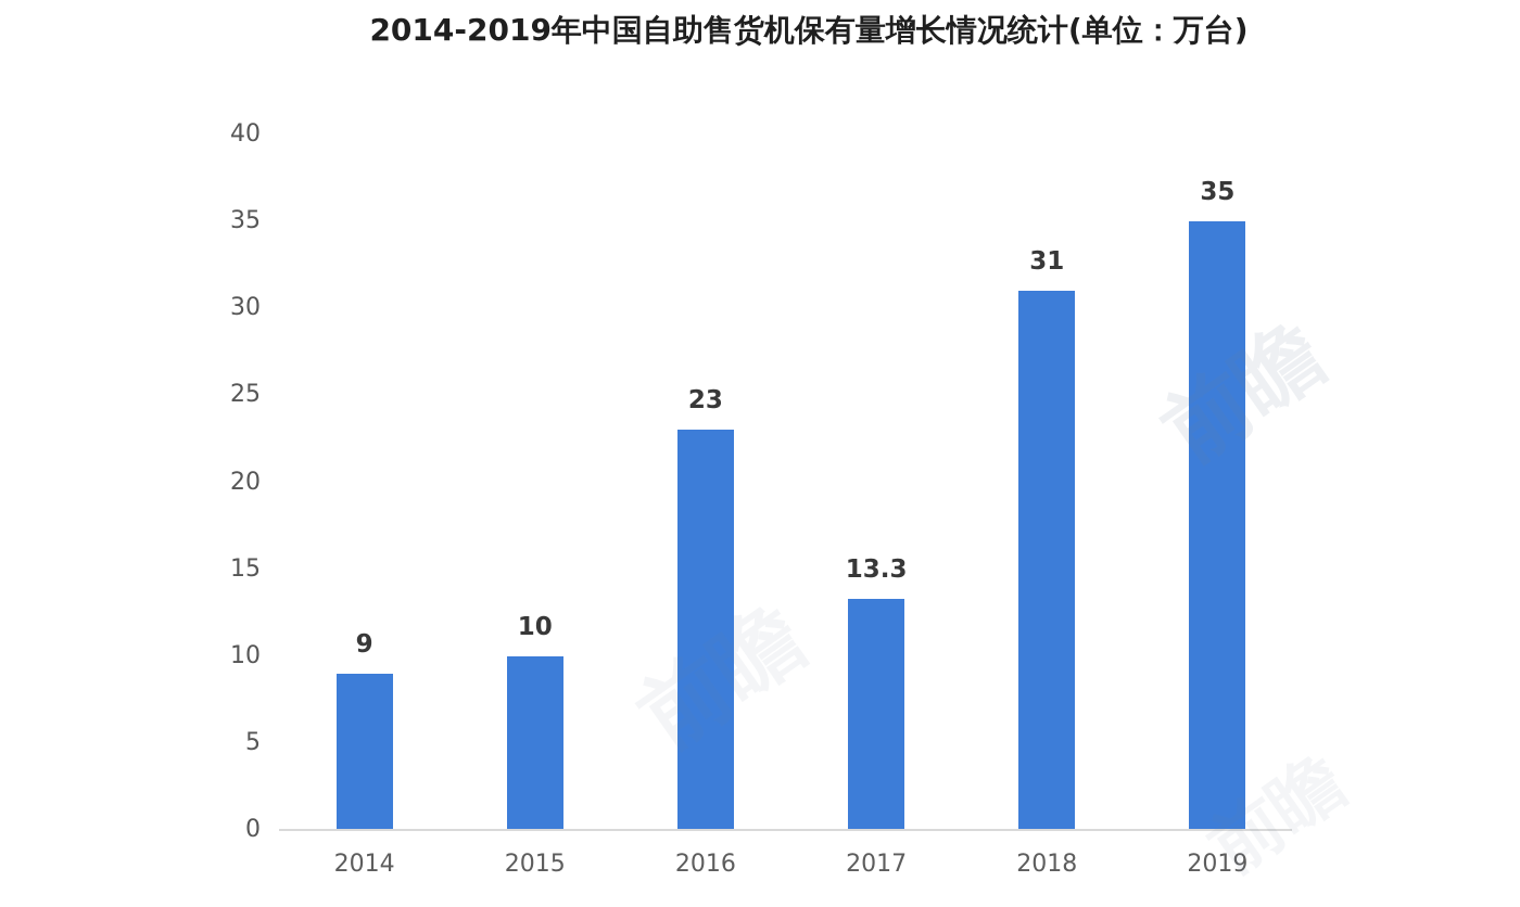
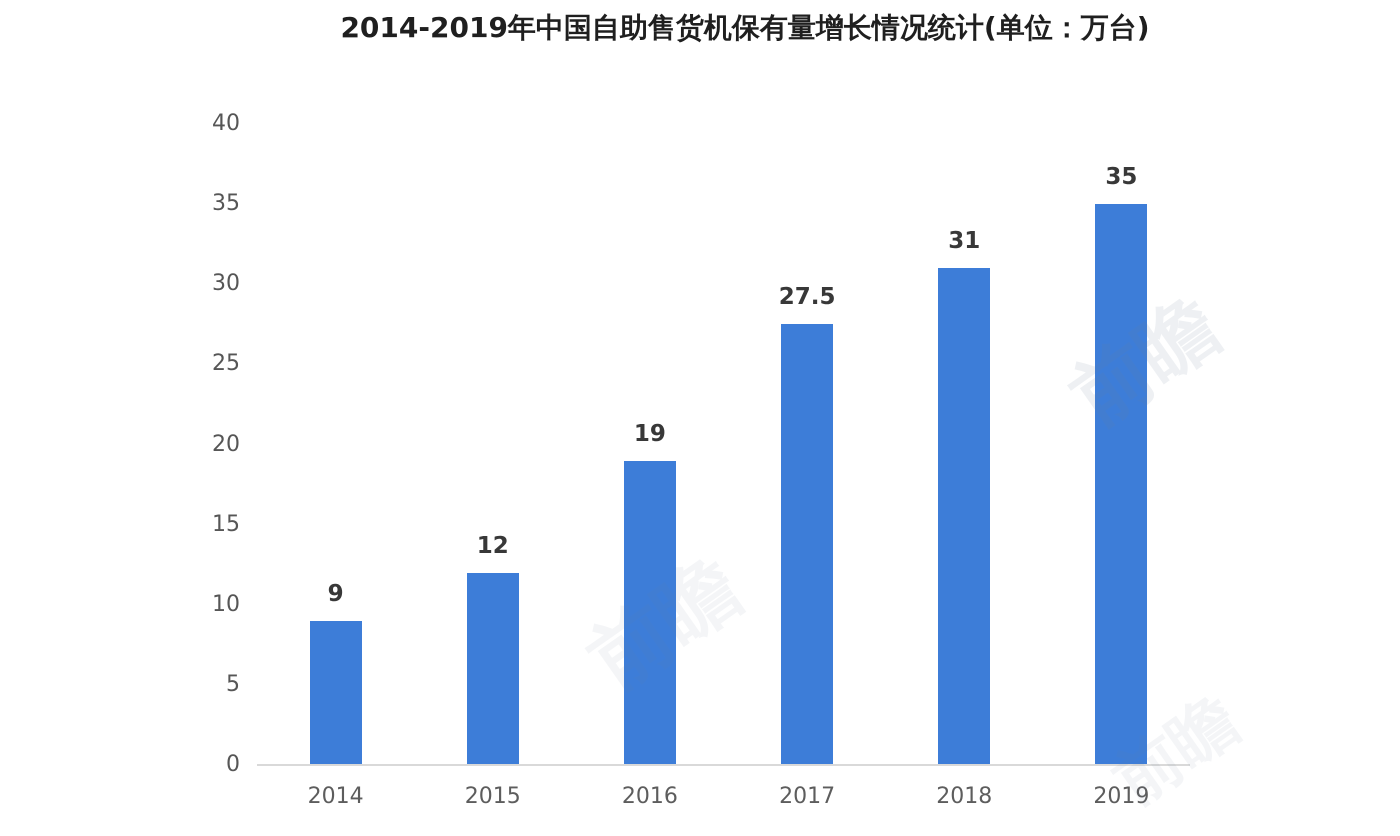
2015: 10 -> 12
2016: 23 -> 19
2017: 13.3 -> 27.5
